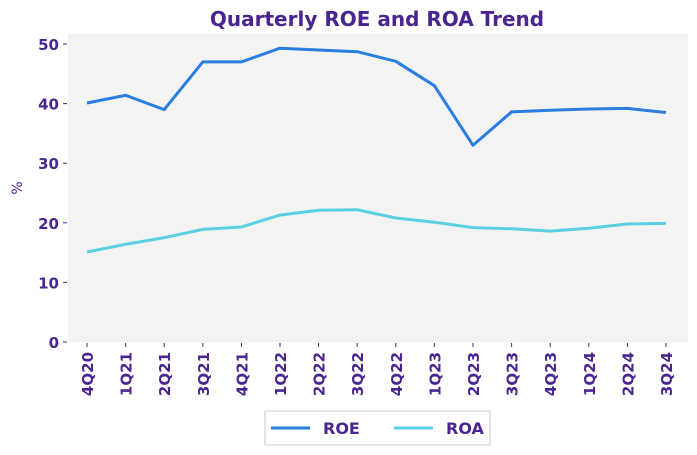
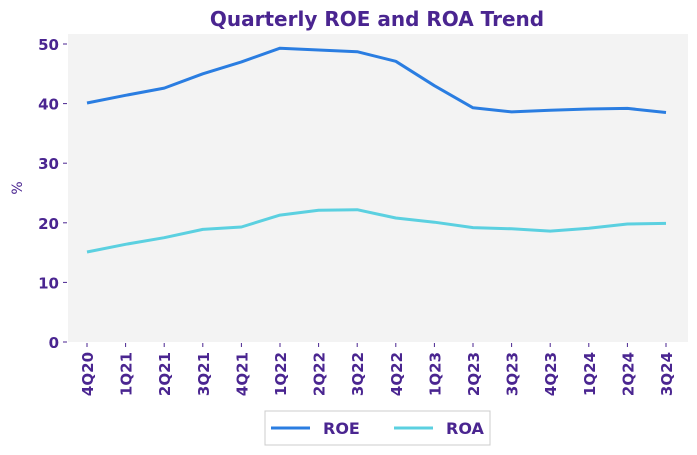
ROE/2Q21: 39 -> 43
ROE/3Q21: 47 -> 45
ROE/2Q23: 33 -> 39
